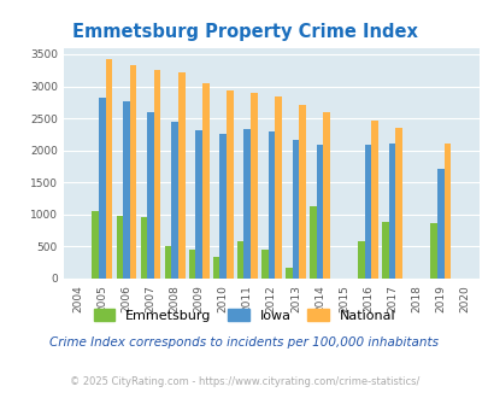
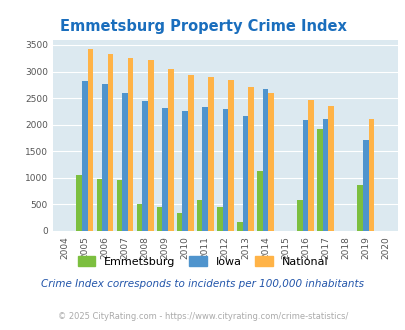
Iowa/2014: 2090 -> 2680
Emmetsburg/2017: 880 -> 1920
